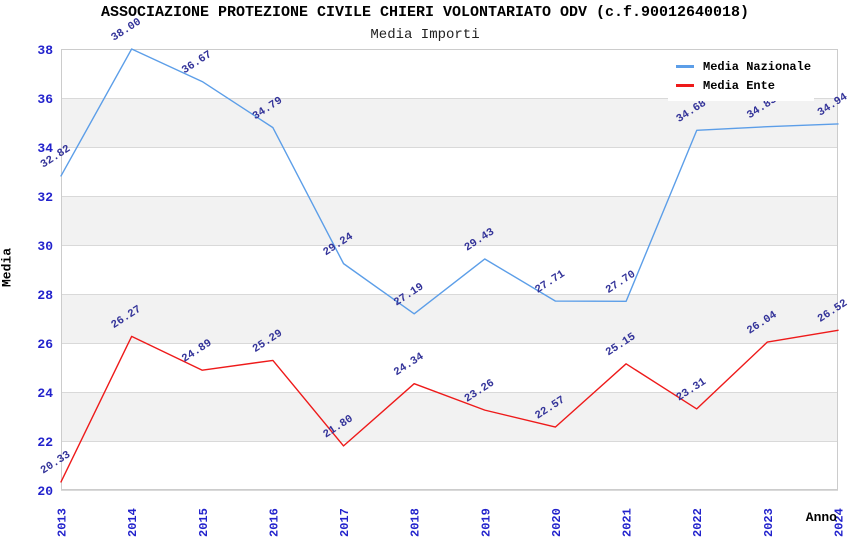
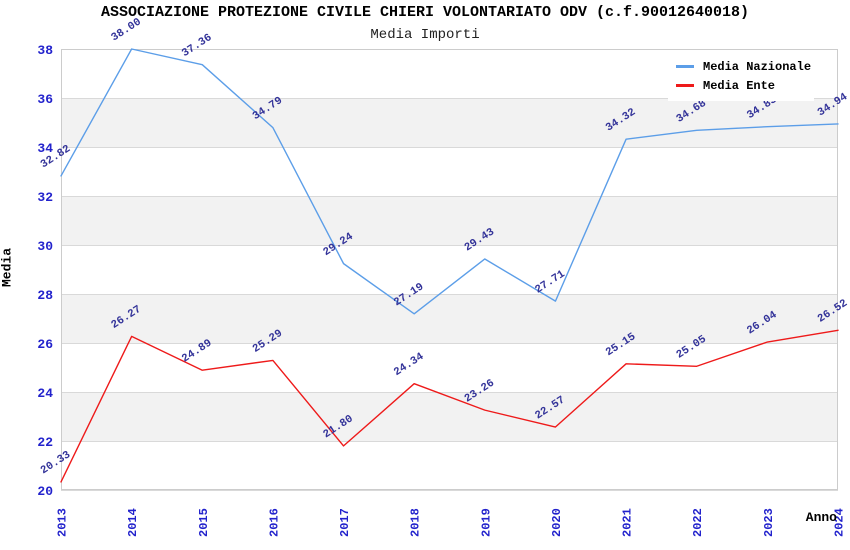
Media Nazionale/2015: 36.67 -> 37.36
Media Nazionale/2021: 27.70 -> 34.32
Media Ente/2022: 23.31 -> 25.05
